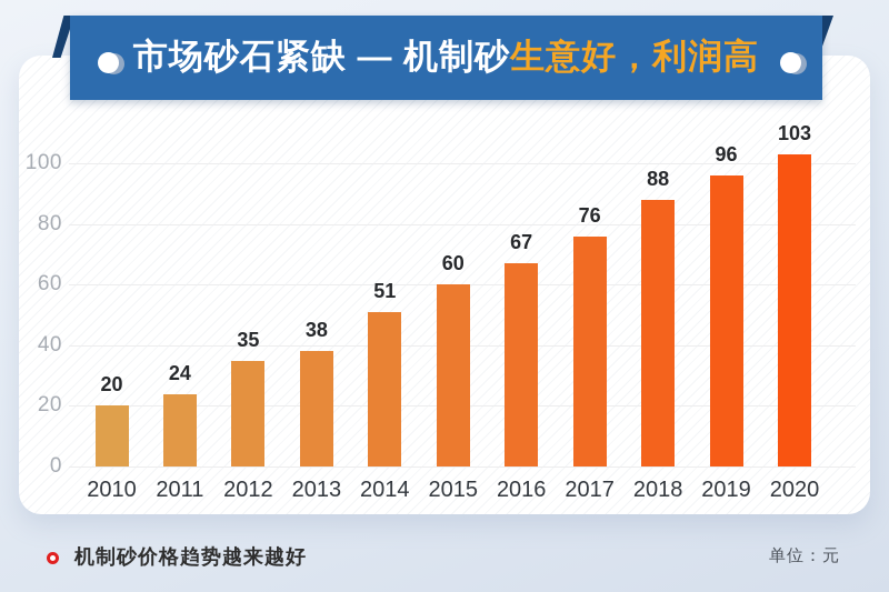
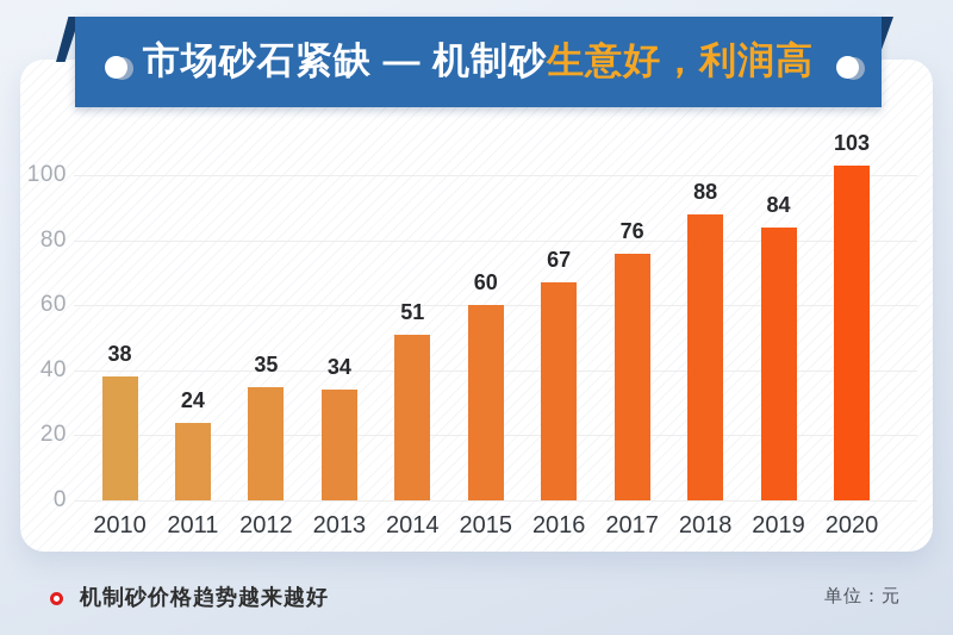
2010: 20 -> 38
2013: 38 -> 34
2019: 96 -> 84
